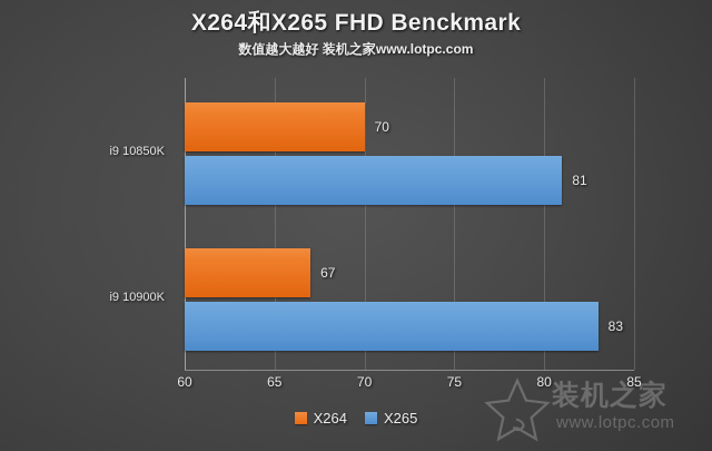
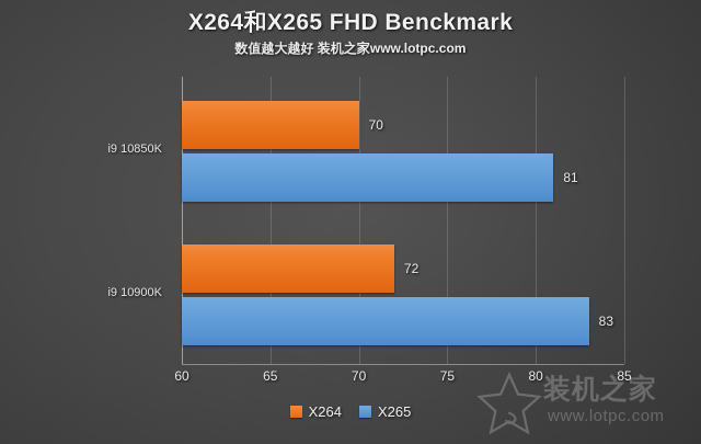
X264/i9 10900K: 67 -> 72
